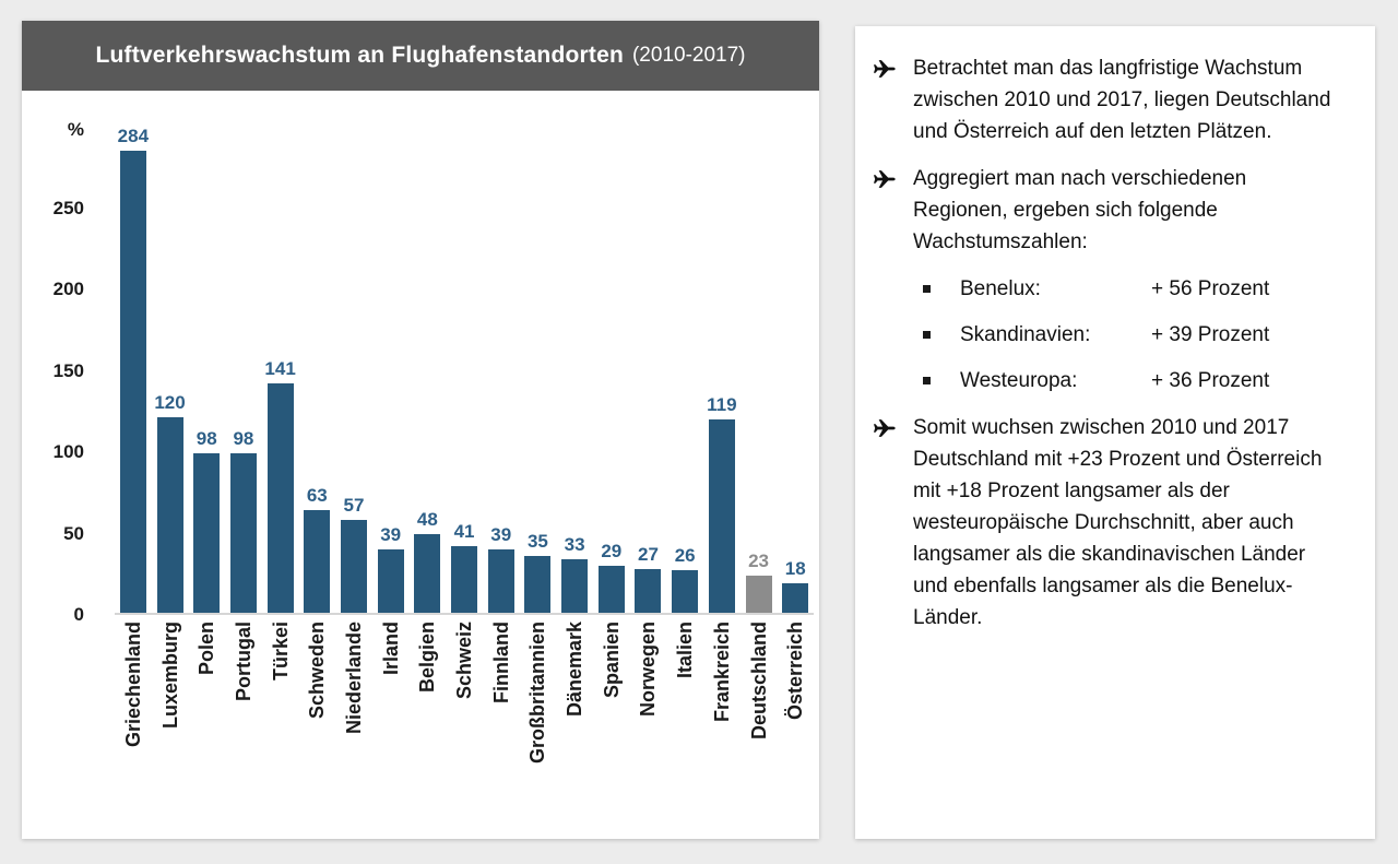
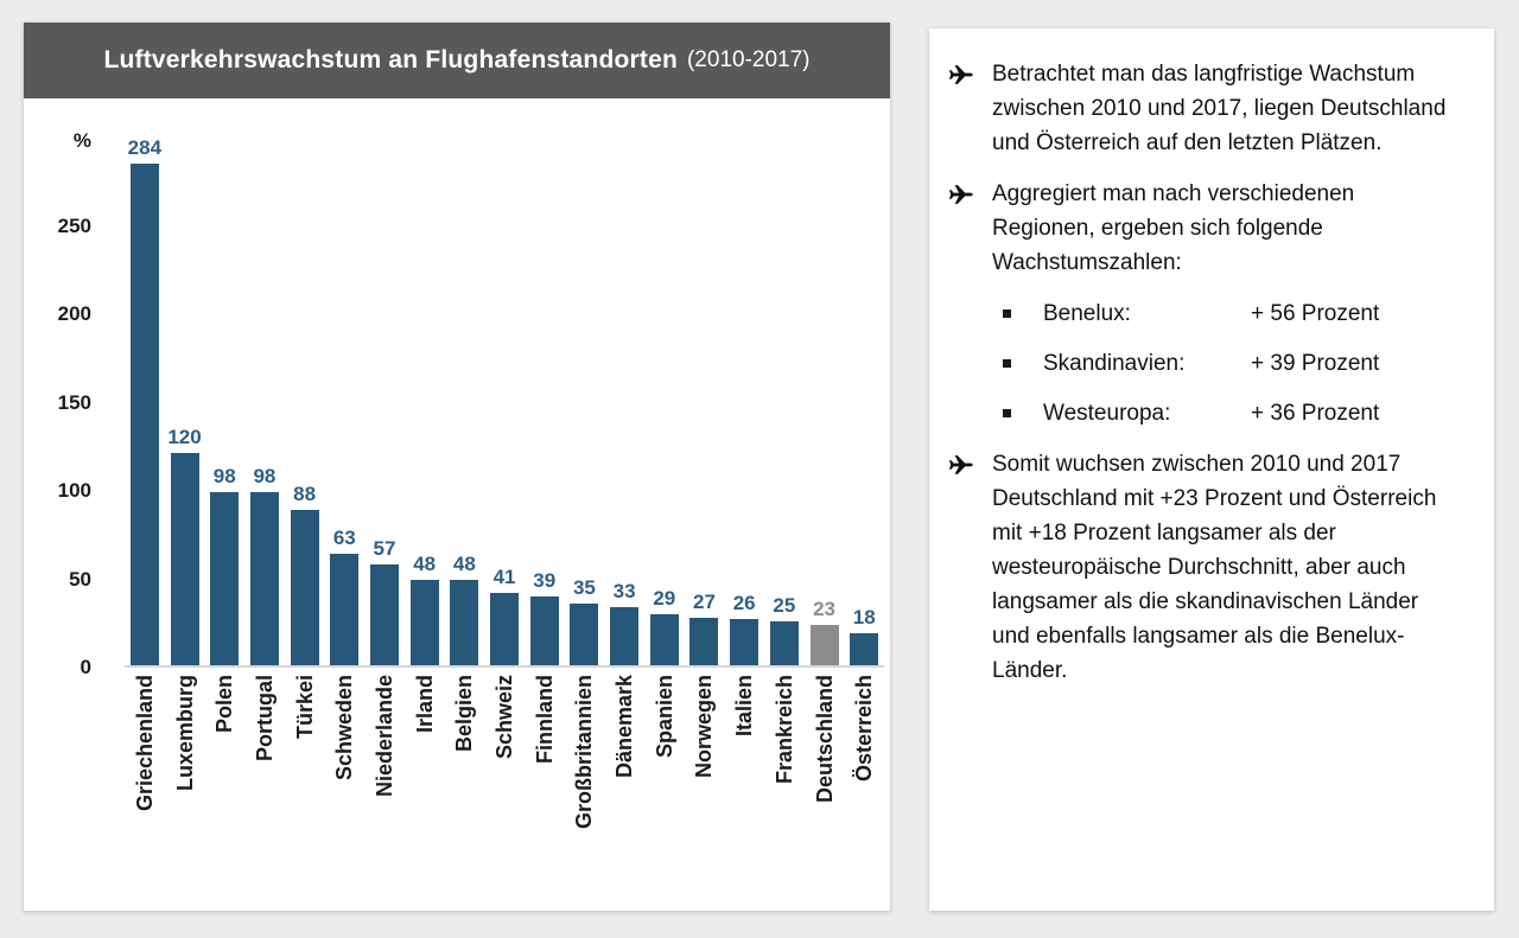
Türkei: 141 -> 88
Irland: 39 -> 48
Frankreich: 119 -> 25
